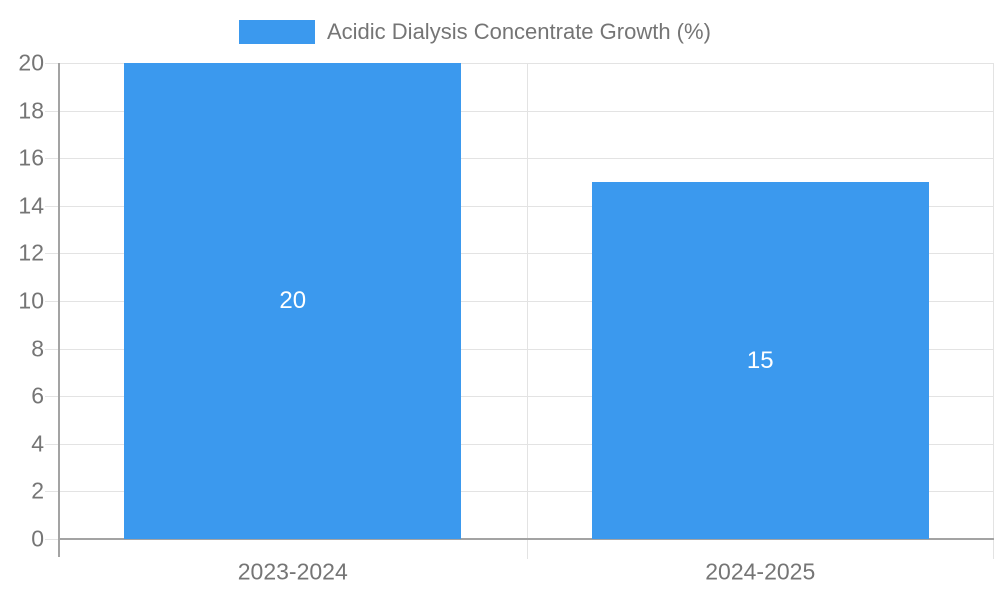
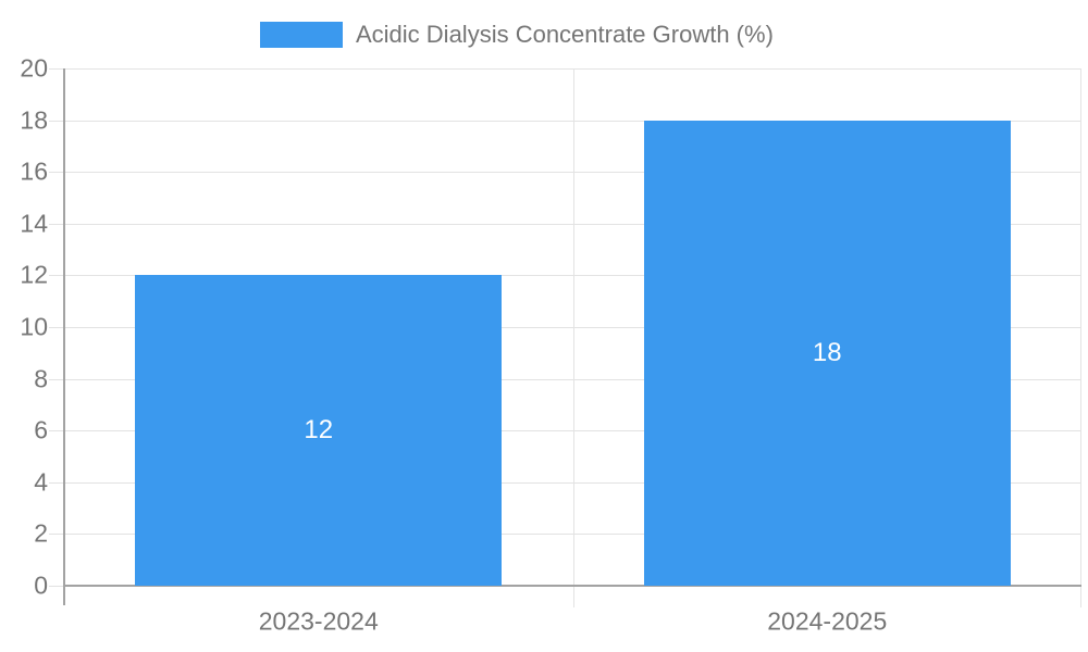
2023-2024: 20 -> 12
2024-2025: 15 -> 18
